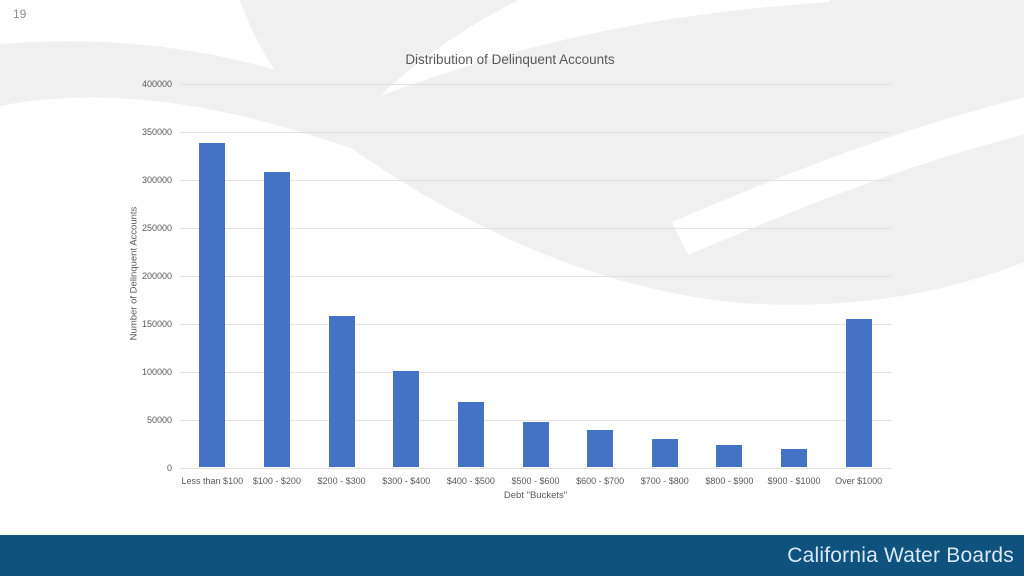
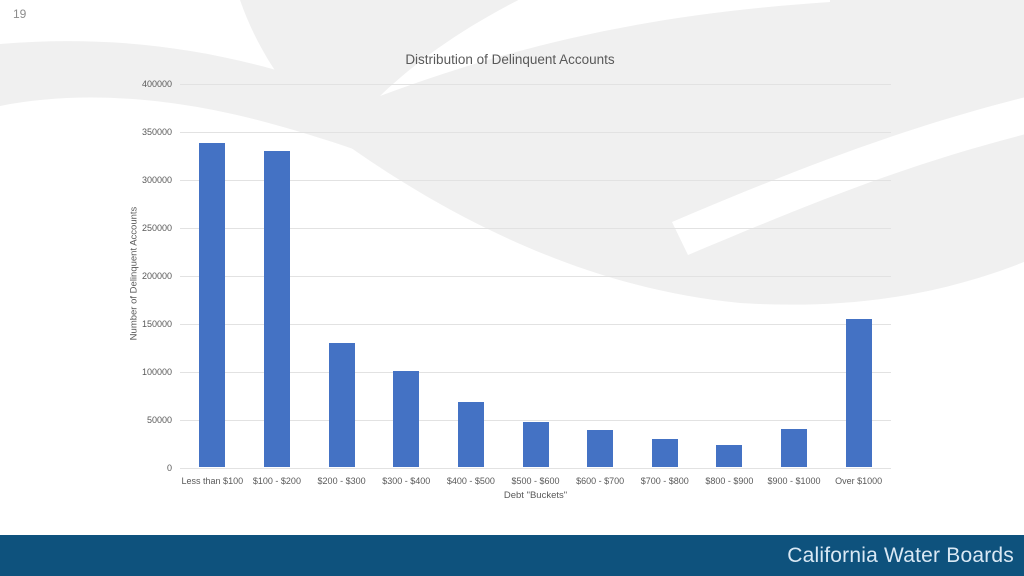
$100 - $200: 310000 -> 330000
$200 - $300: 160000 -> 130000
$900 - $1000: 20000 -> 40000
